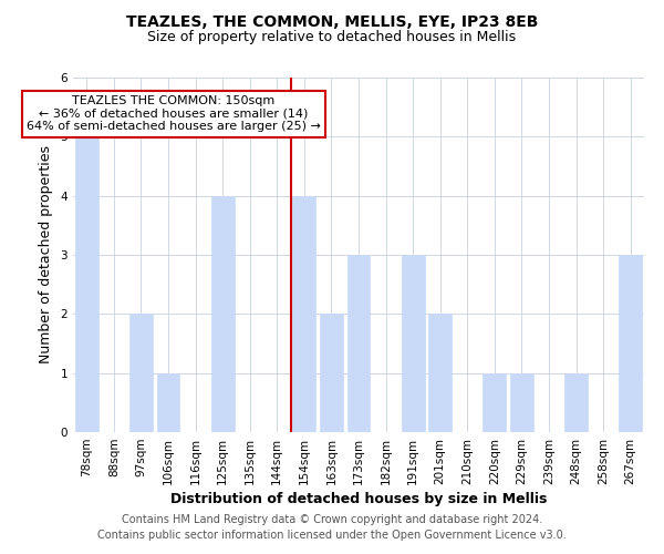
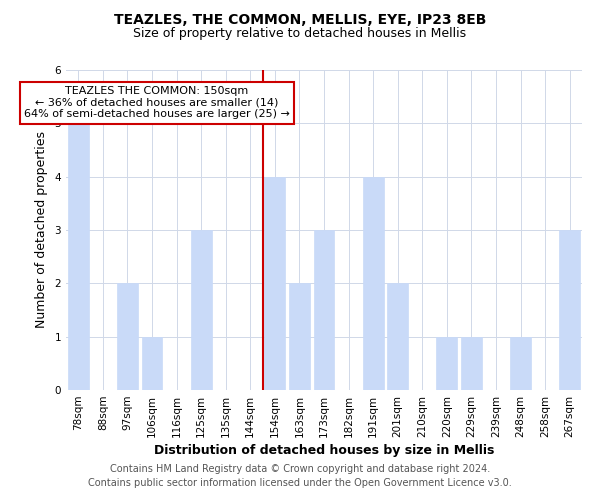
125sqm: 4 -> 3
191sqm: 3 -> 4
